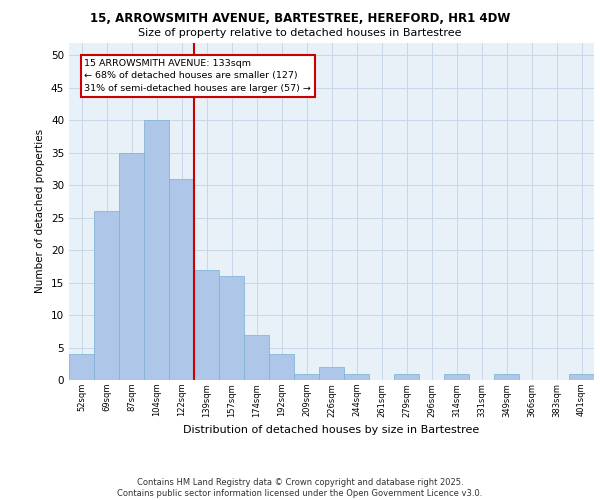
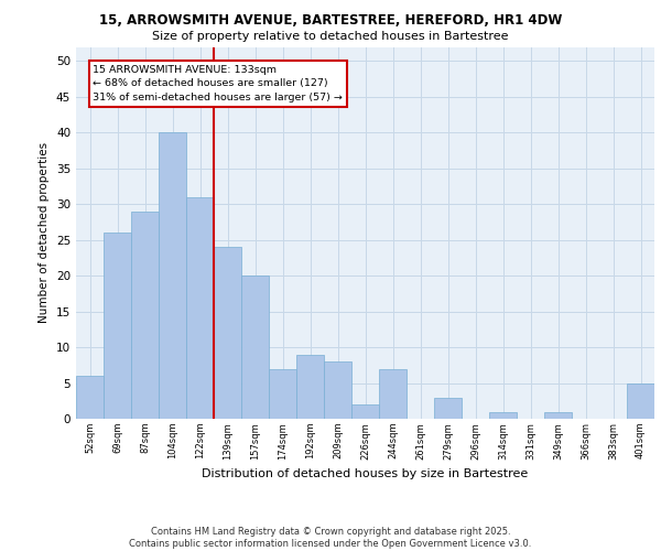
52sqm: 4 -> 6
87sqm: 35 -> 29
139sqm: 17 -> 24
157sqm: 16 -> 20
192sqm: 4 -> 9
209sqm: 1 -> 8
244sqm: 1 -> 7
279sqm: 1 -> 3
401sqm: 1 -> 5
